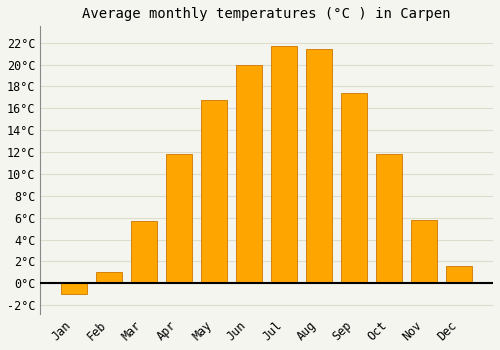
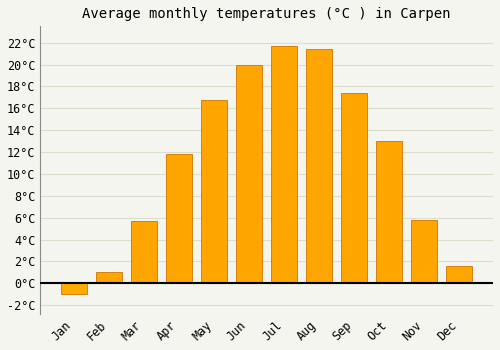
Oct: 11.8°C -> 13.0°C
